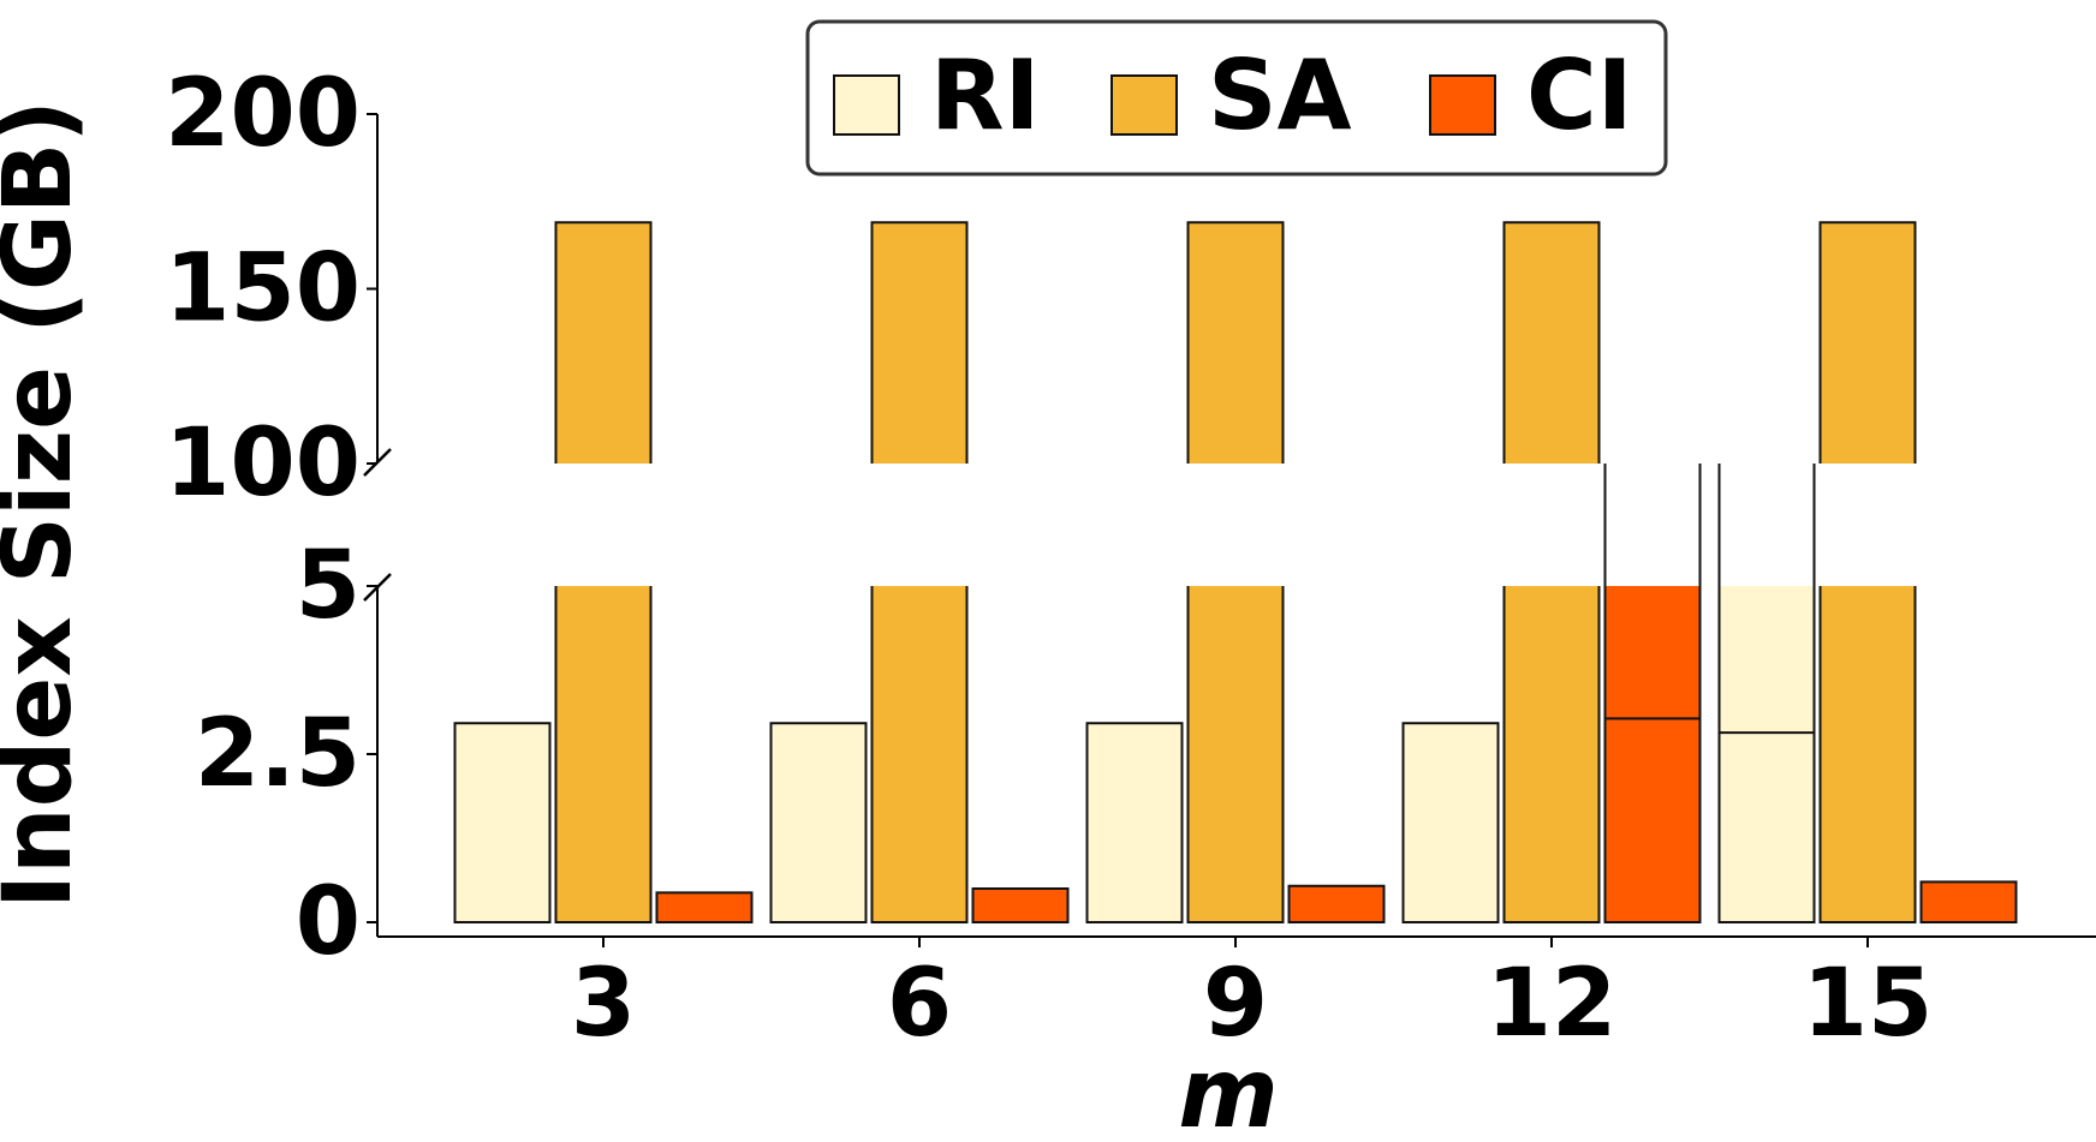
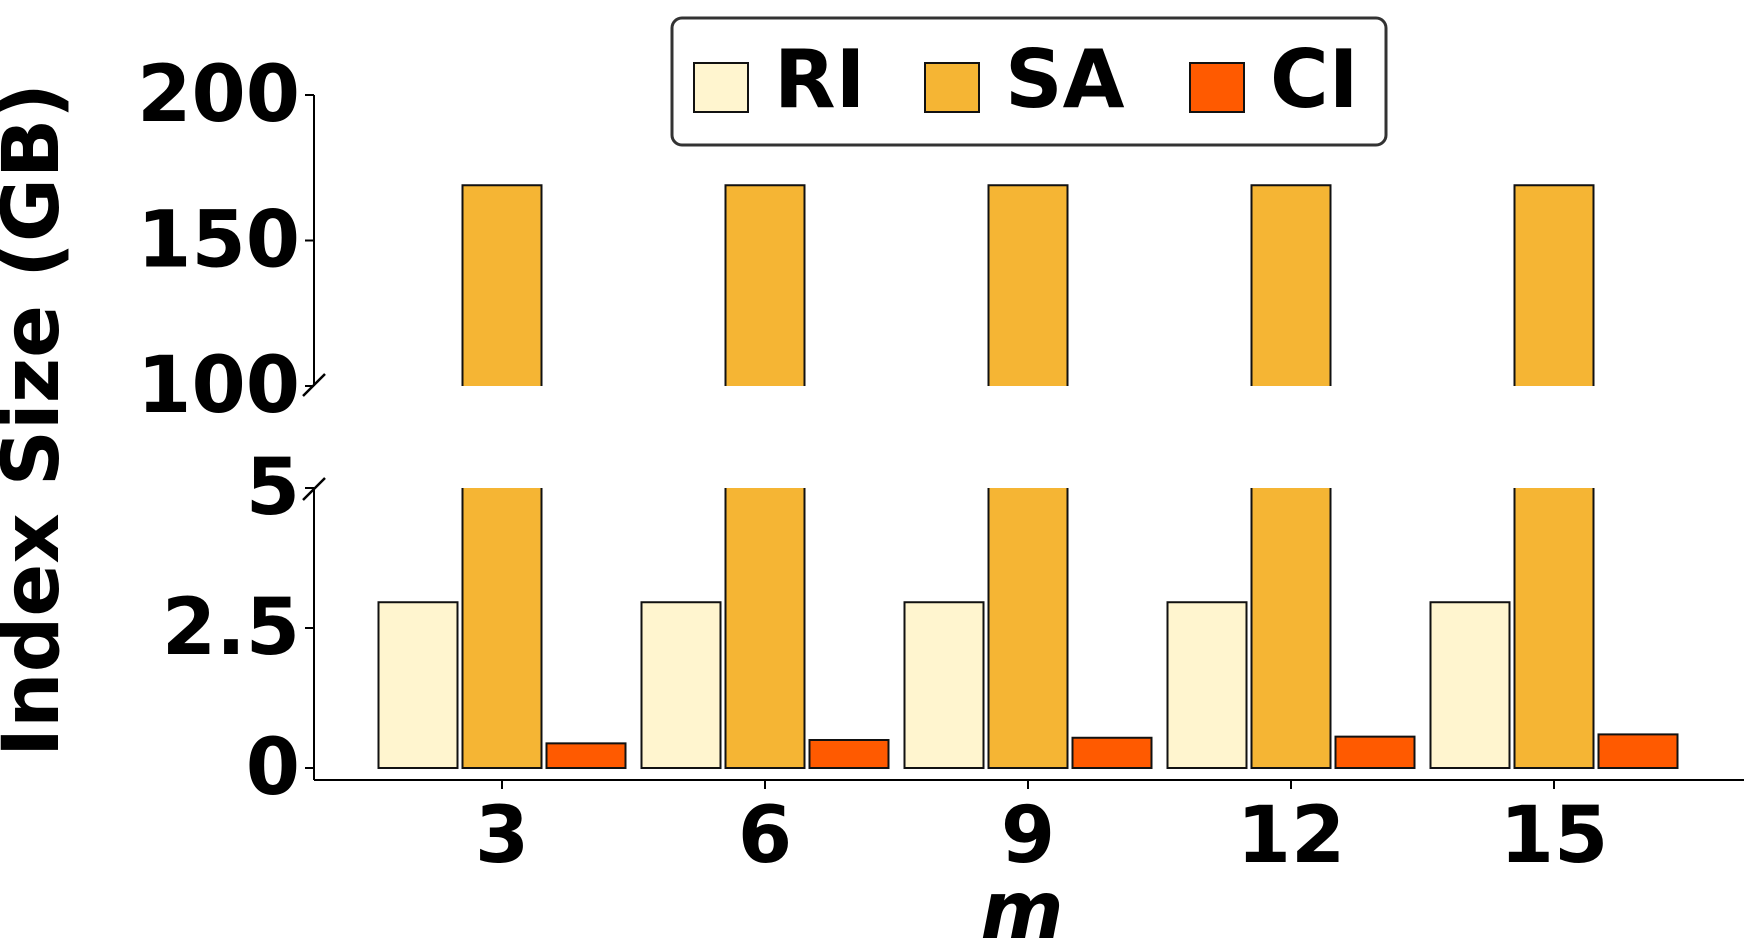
CI/12: 27 -> 1
RI/15: 23 -> 3
